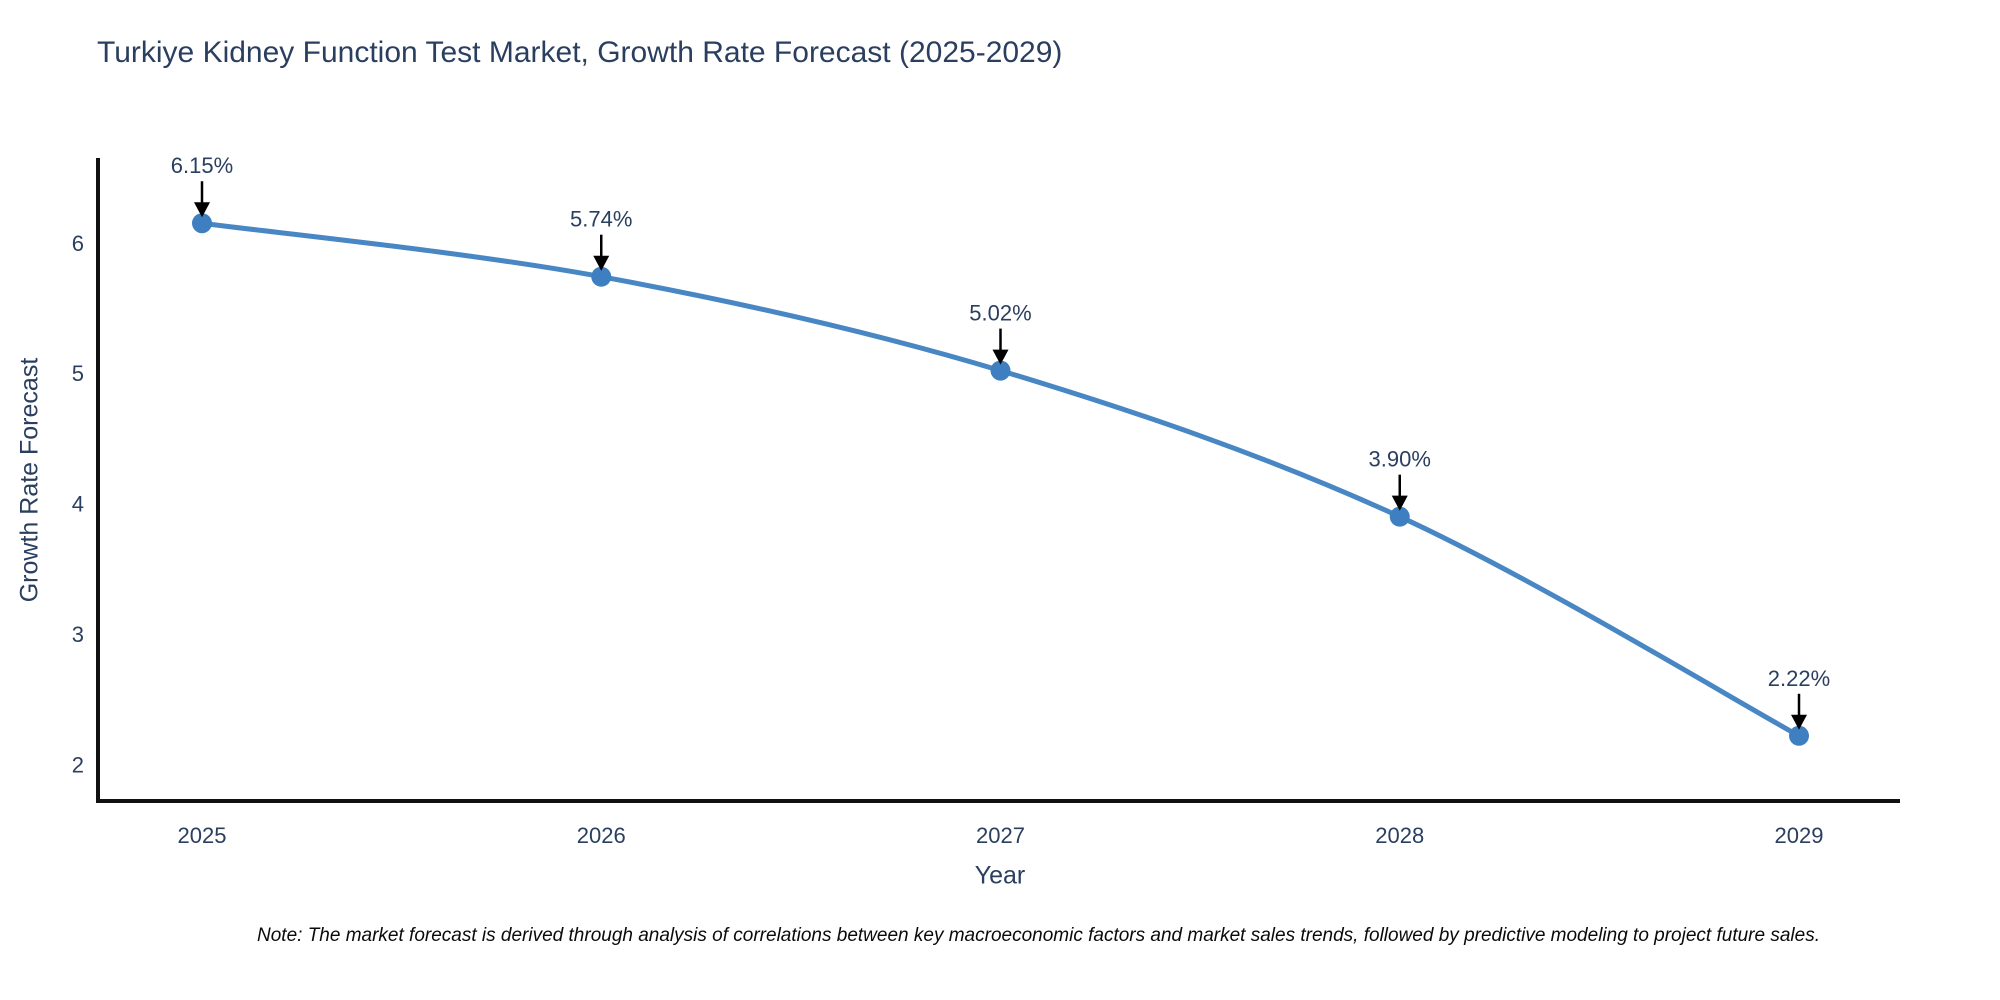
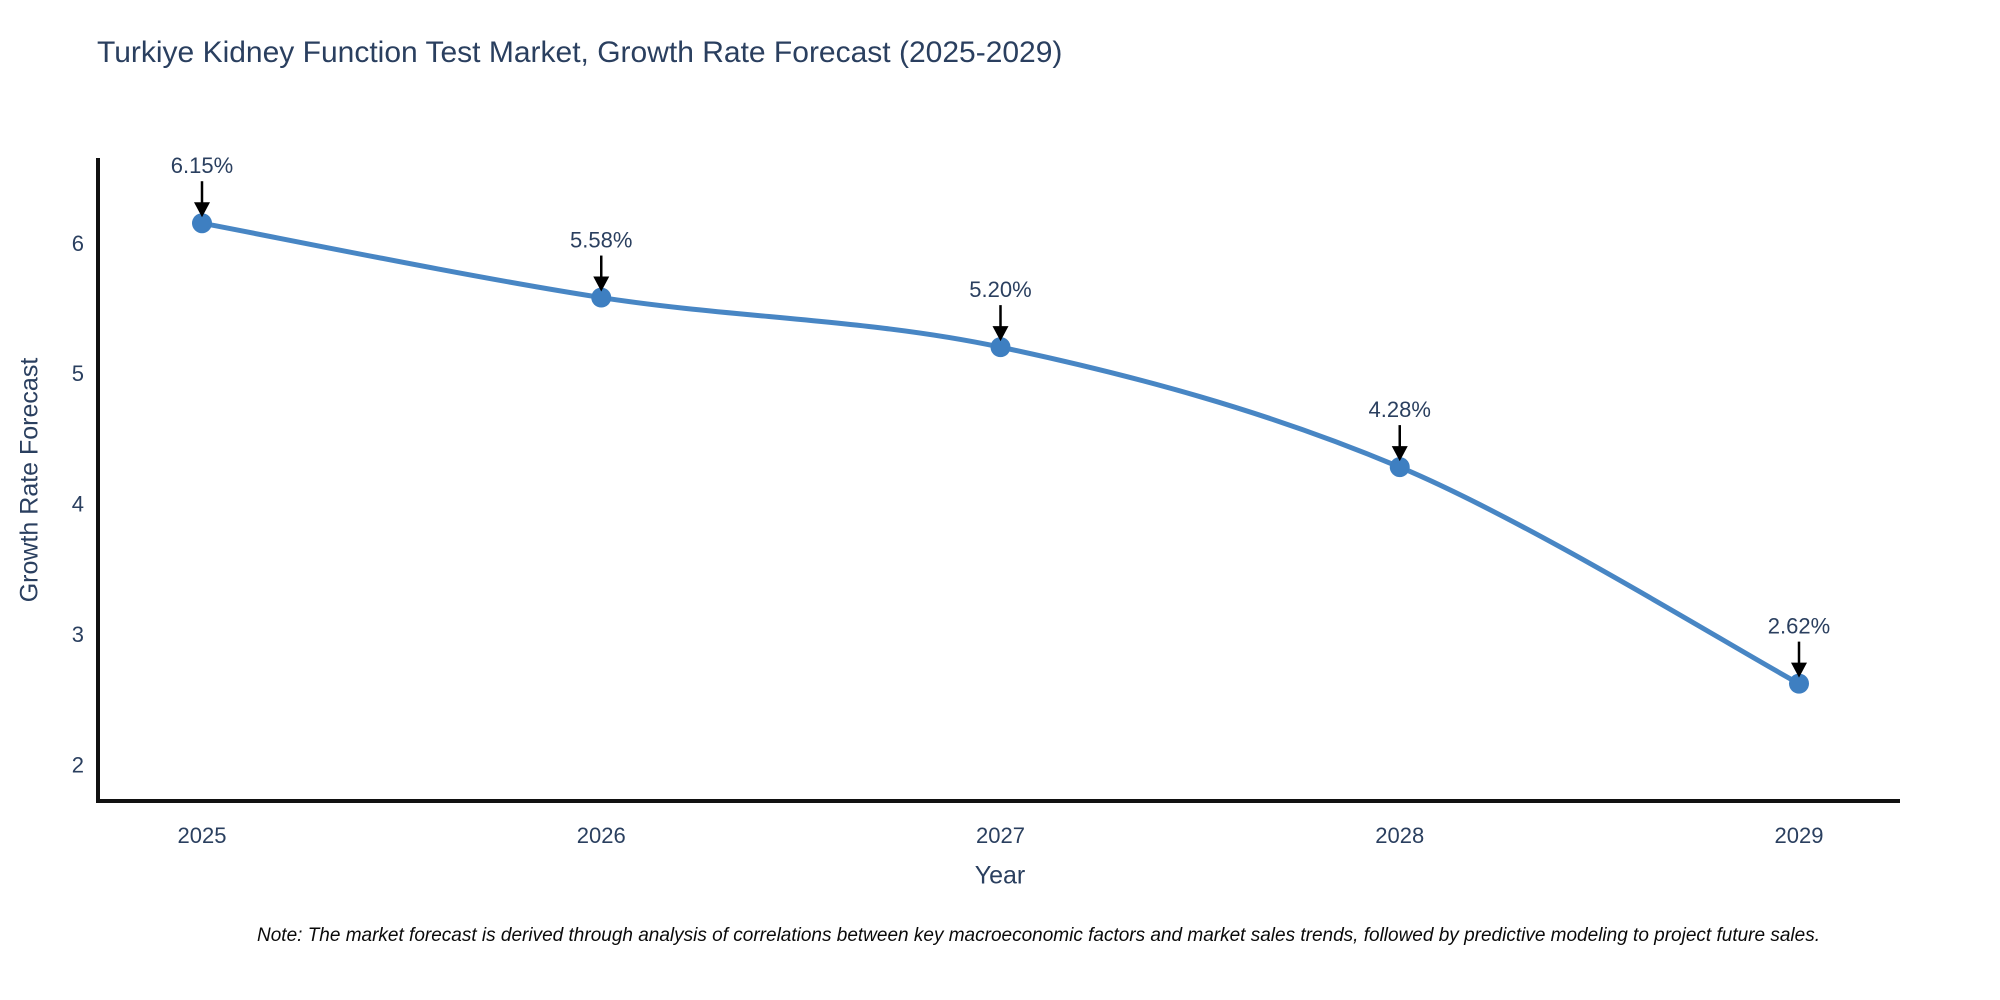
2026: 5.74% -> 5.58%
2027: 5.02% -> 5.20%
2028: 3.90% -> 4.28%
2029: 2.22% -> 2.62%
